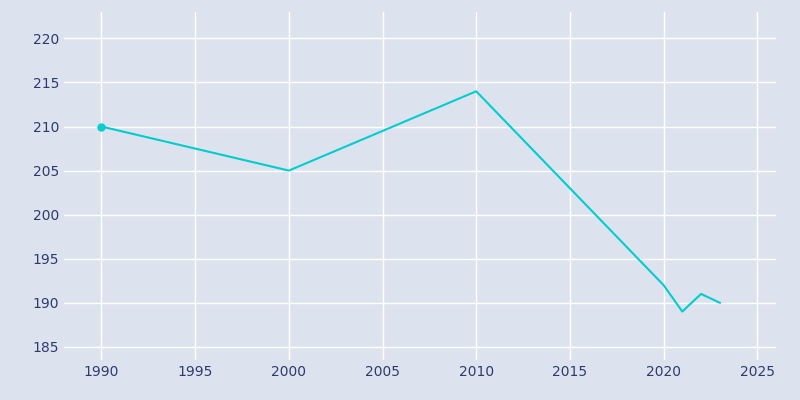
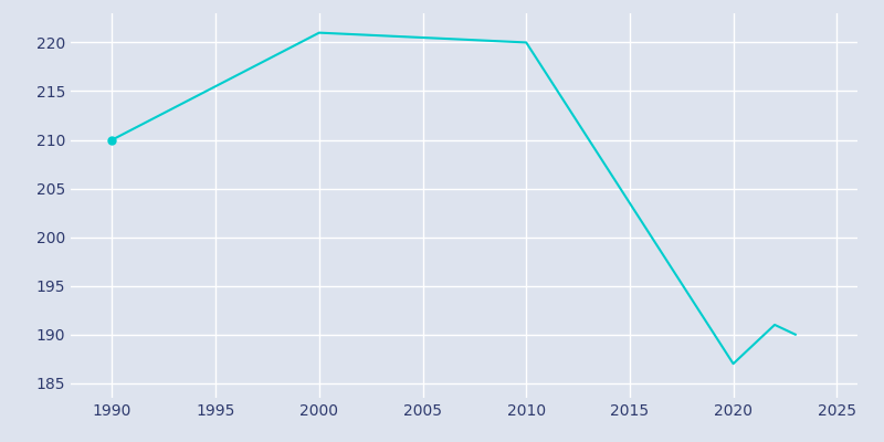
2000: 205 -> 221
2010: 214 -> 220
2020: 192 -> 187
